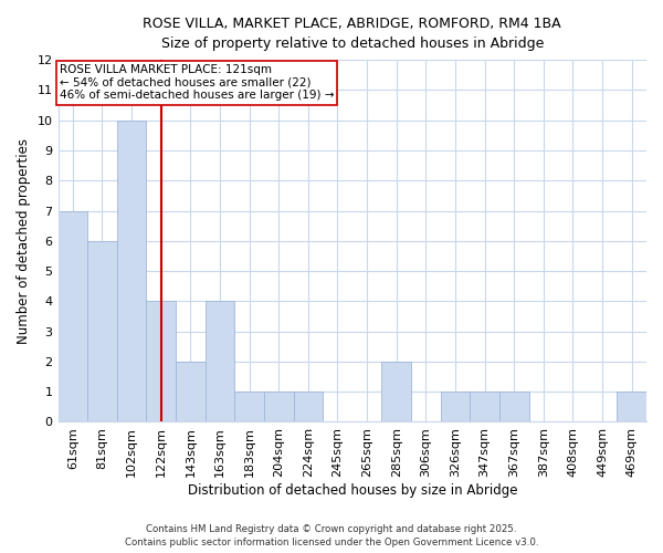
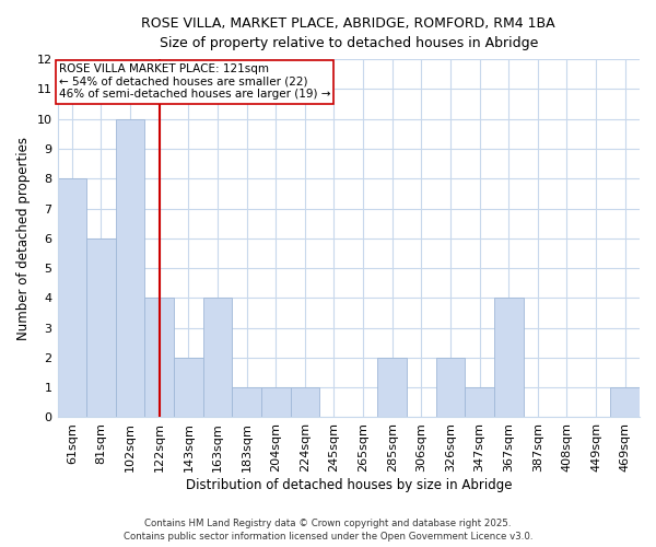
61sqm: 7 -> 8
326sqm: 1 -> 2
367sqm: 1 -> 4
